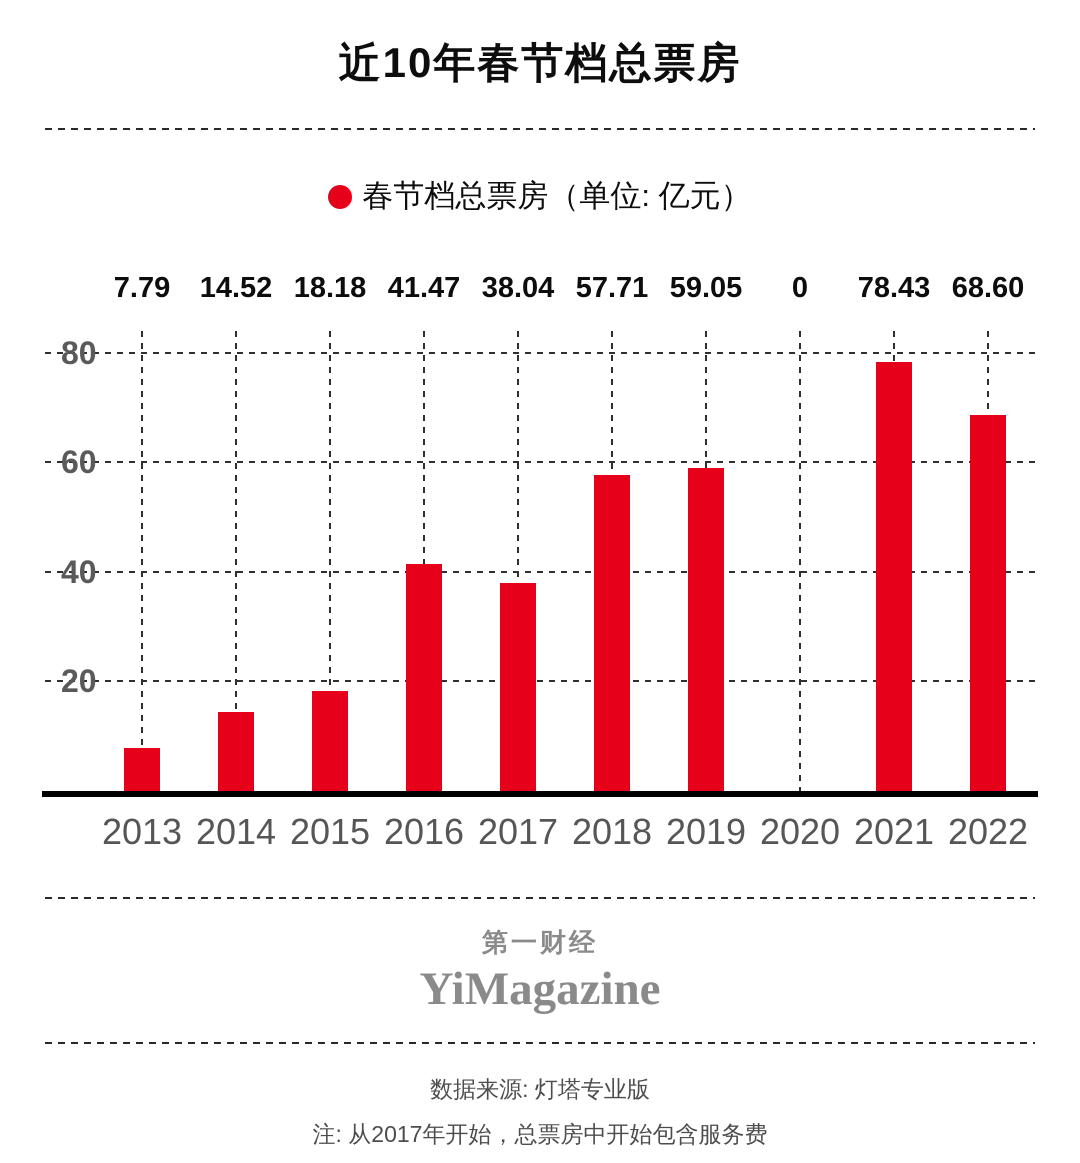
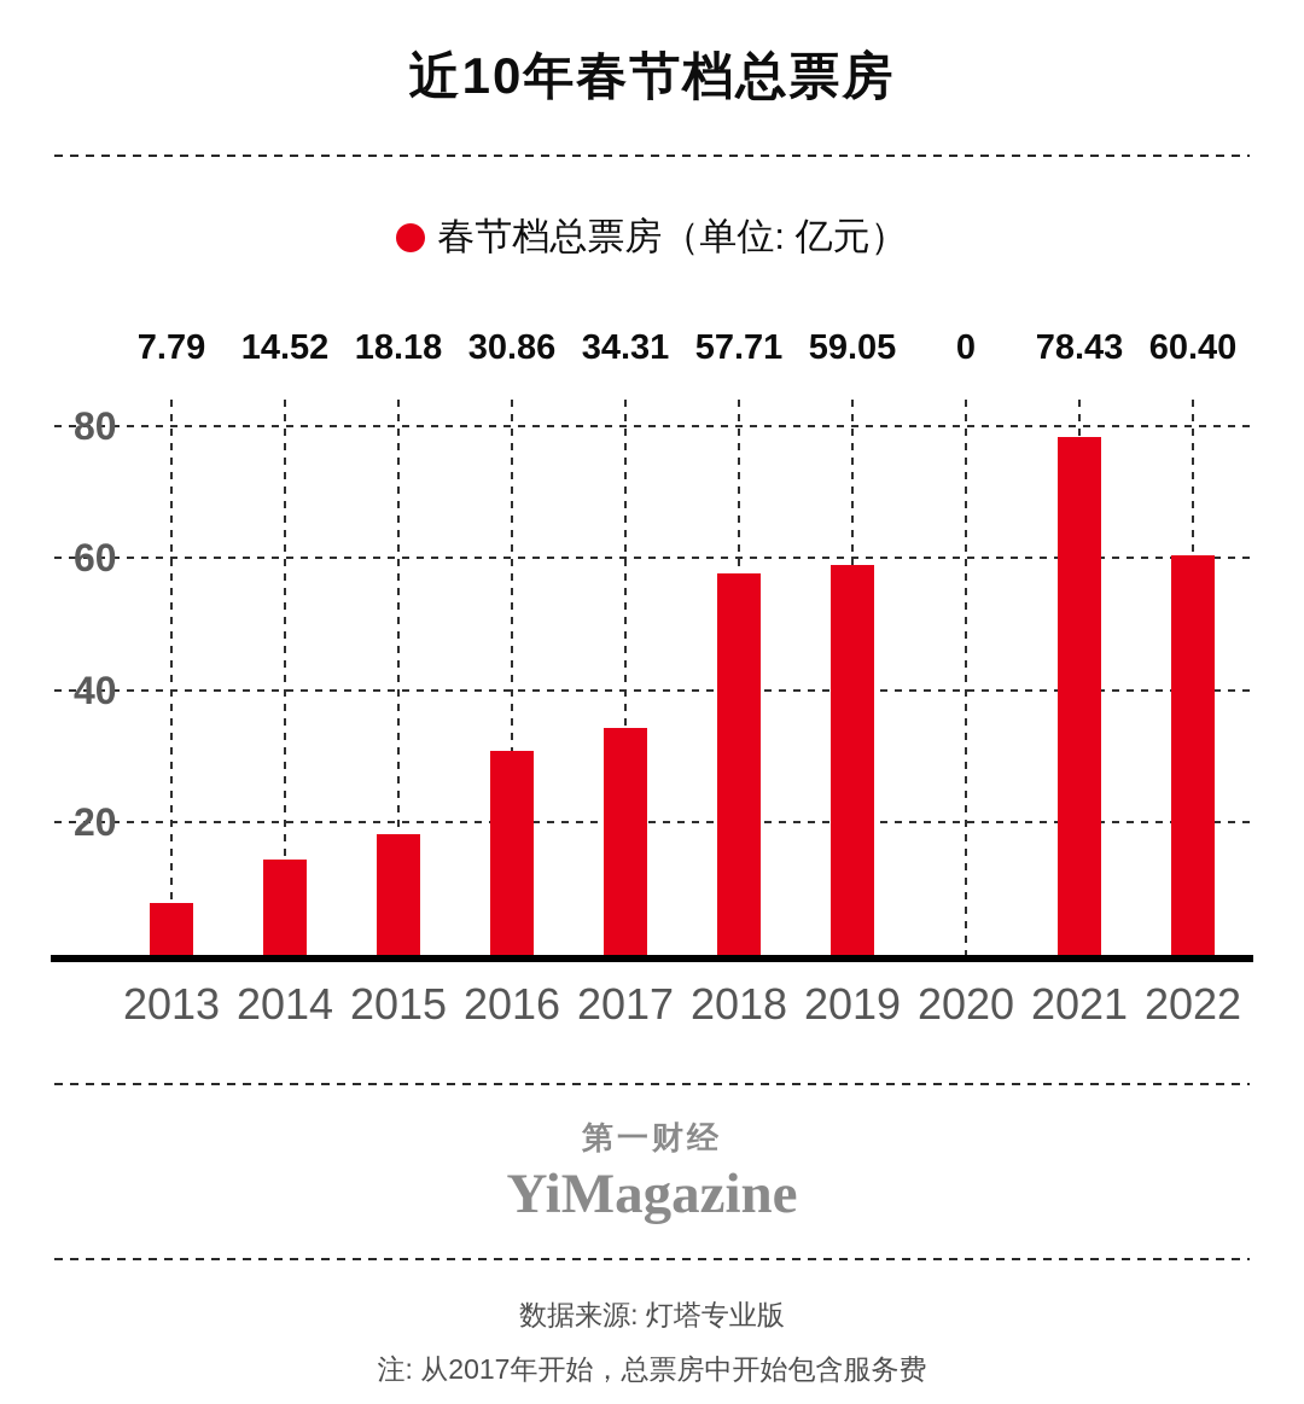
2016: 41.47 -> 30.86
2017: 38.04 -> 34.31
2022: 68.60 -> 60.40
